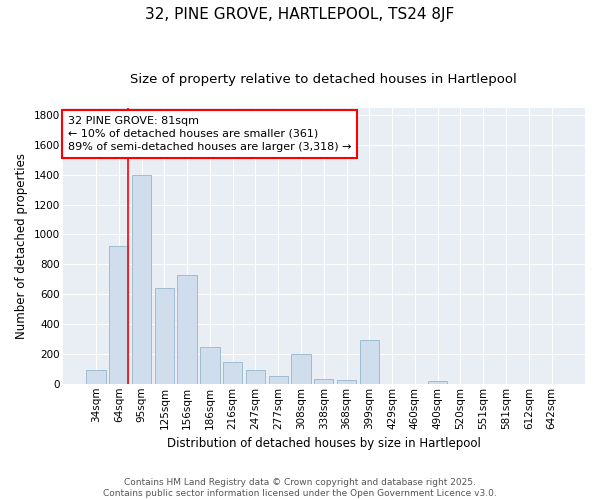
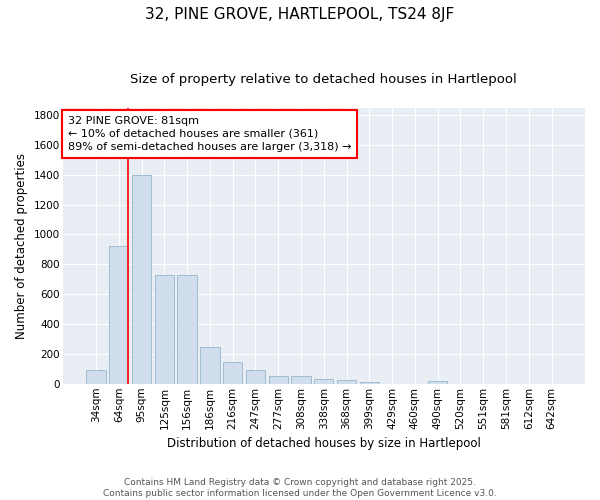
125sqm: 640 -> 730
308sqm: 200 -> 50
399sqm: 290 -> 20
